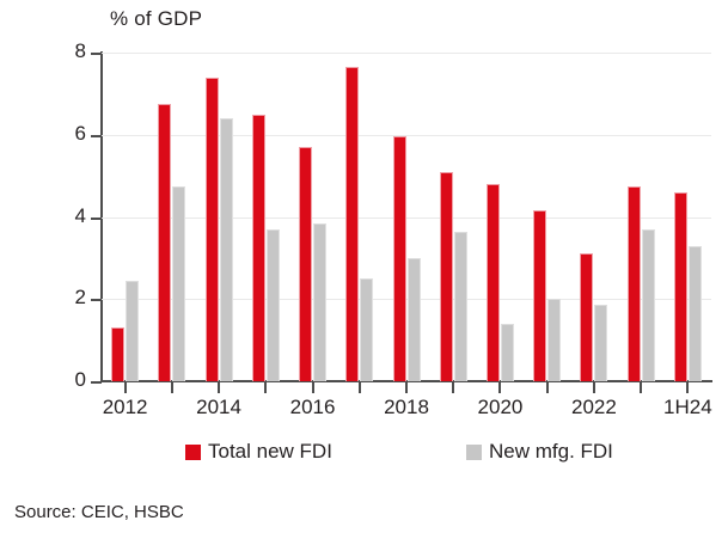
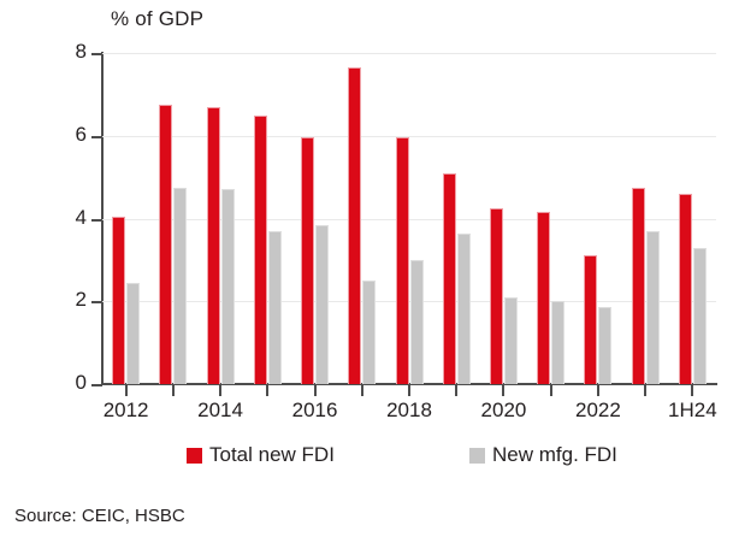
Total new FDI/2012: 1.3 -> 4.0
Total new FDI/2014: 7.4 -> 6.7
New mfg. FDI/2014: 6.4 -> 4.7
Total new FDI/2016: 5.7 -> 6.0
Total new FDI/2020: 4.8 -> 4.2
New mfg. FDI/2020: 1.4 -> 2.1
